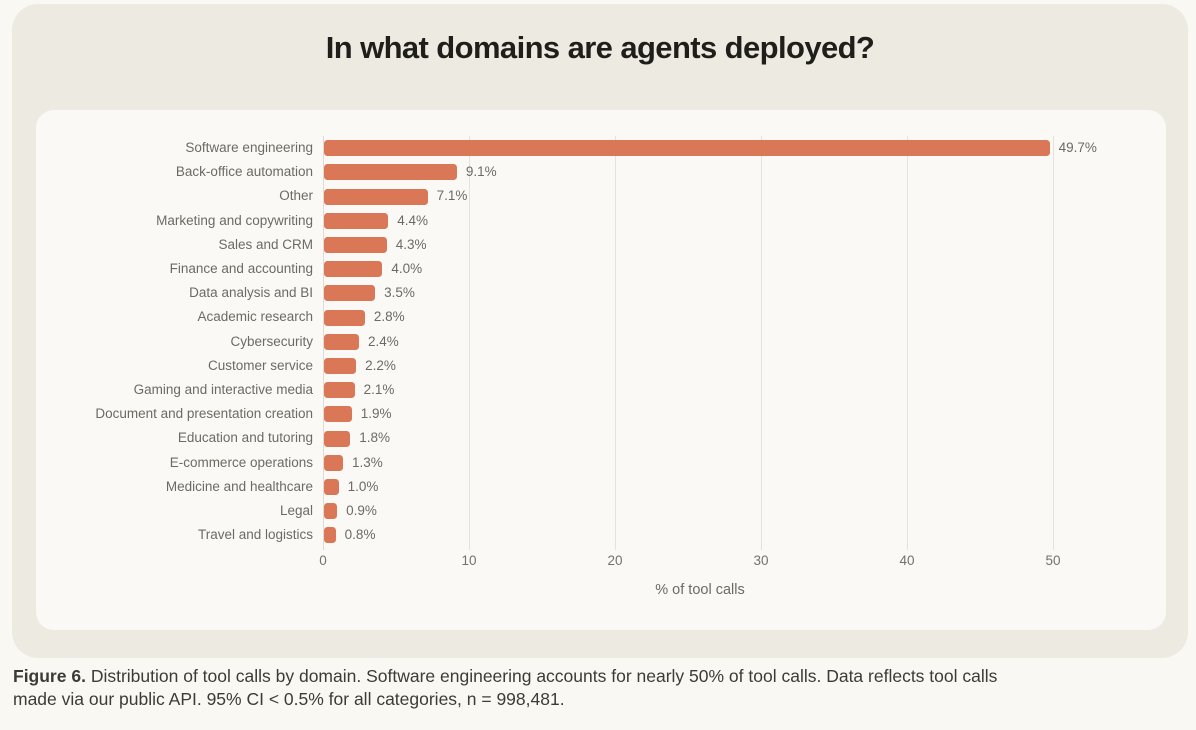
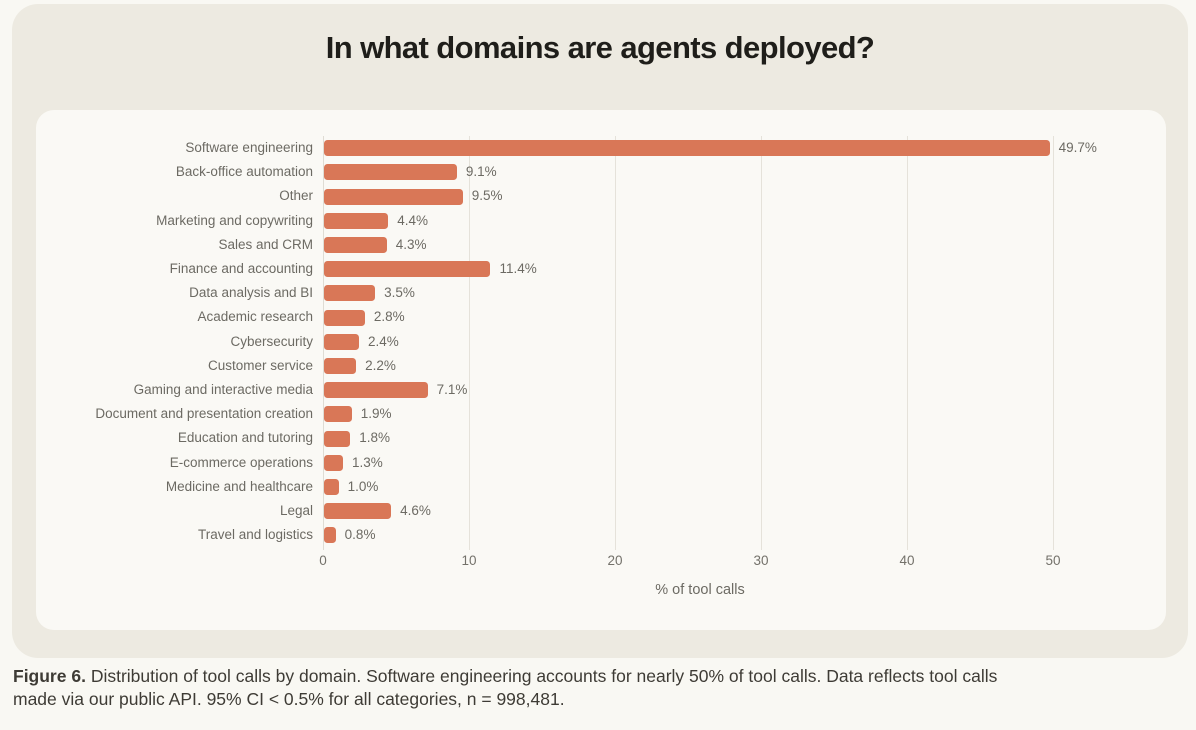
Other: 7.1% -> 9.5%
Finance and accounting: 4.0% -> 11.4%
Gaming and interactive media: 2.1% -> 7.1%
Legal: 0.9% -> 4.6%
